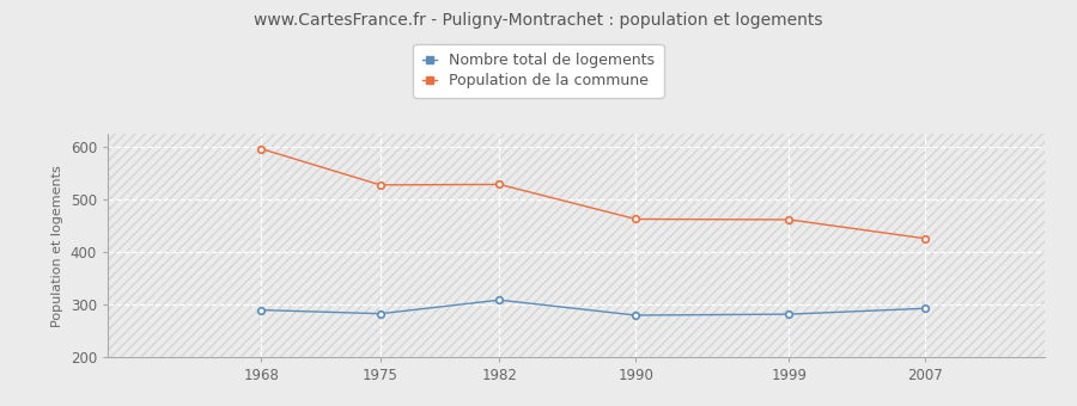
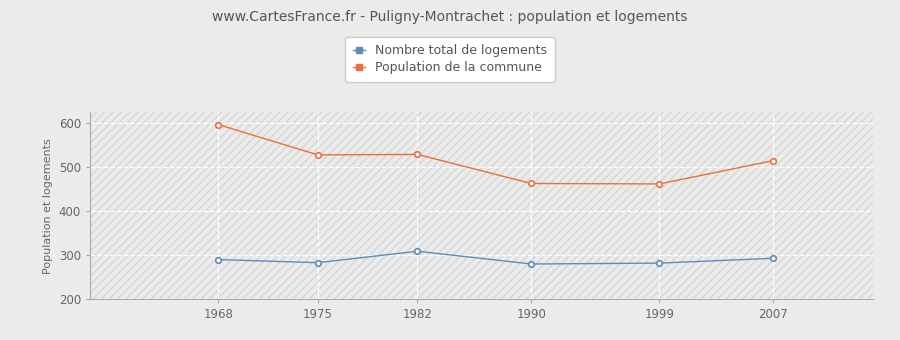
Population de la commune/2007: 426 -> 515
